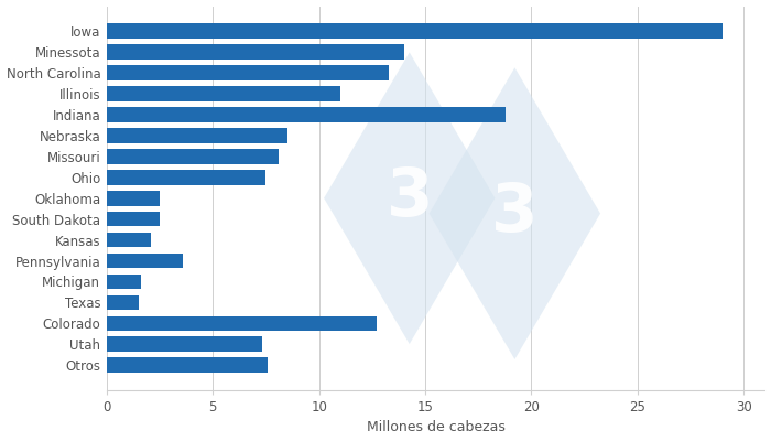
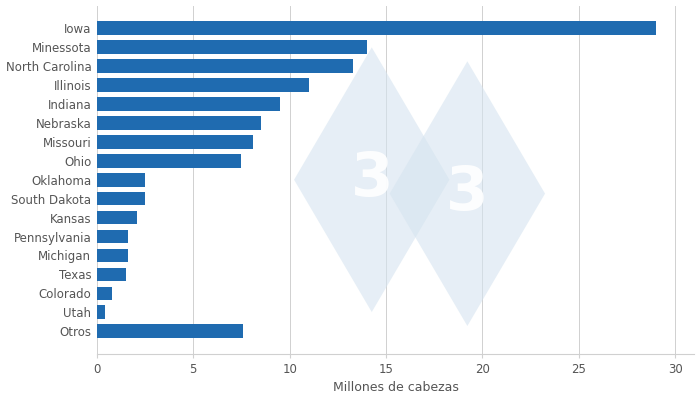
Indiana: 18.8 -> 9.5
Pennsylvania: 3.6 -> 1.6
Colorado: 12.7 -> 0.8
Utah: 7.3 -> 0.4
